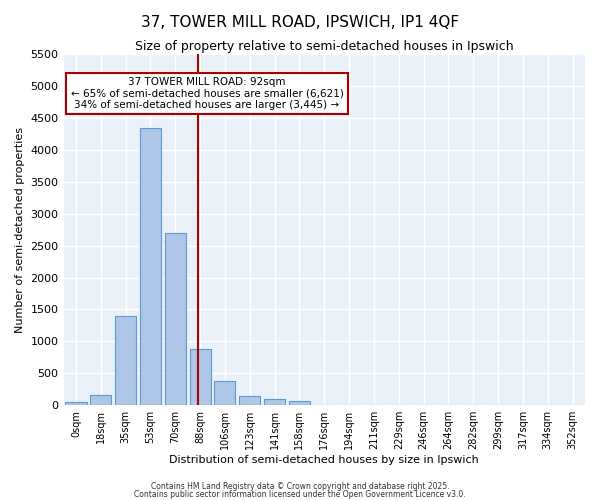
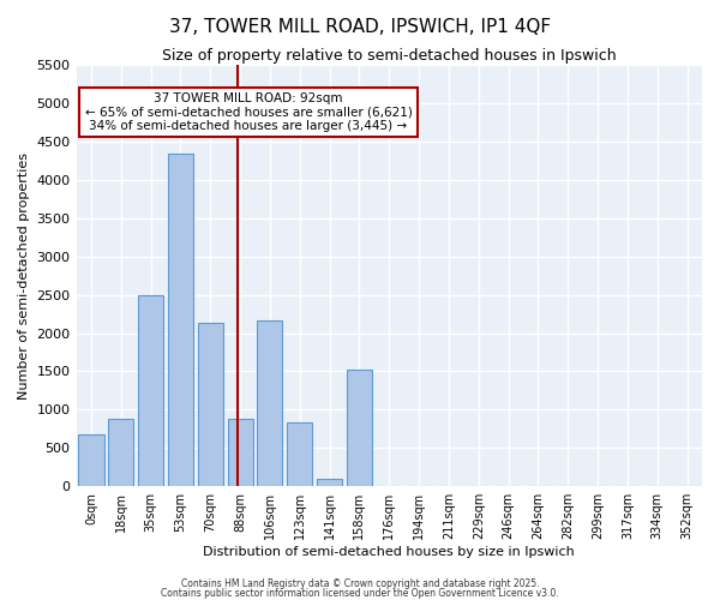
0sqm: 50 -> 680
18sqm: 160 -> 880
35sqm: 1400 -> 2500
70sqm: 2700 -> 2140
106sqm: 380 -> 2160
123sqm: 150 -> 840
158sqm: 60 -> 1520
